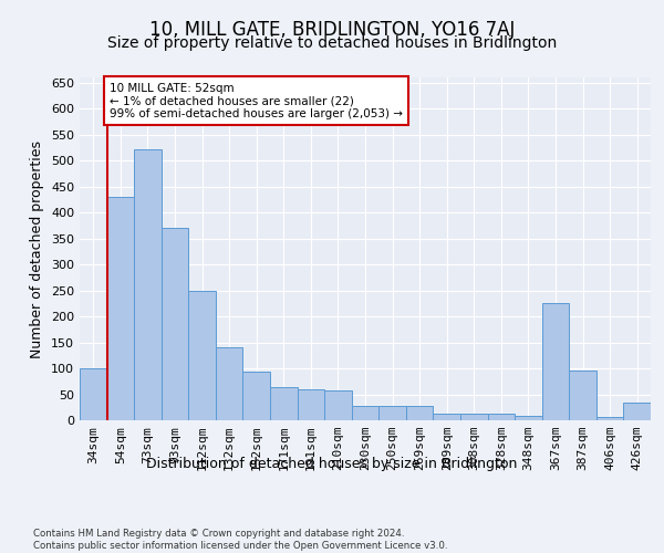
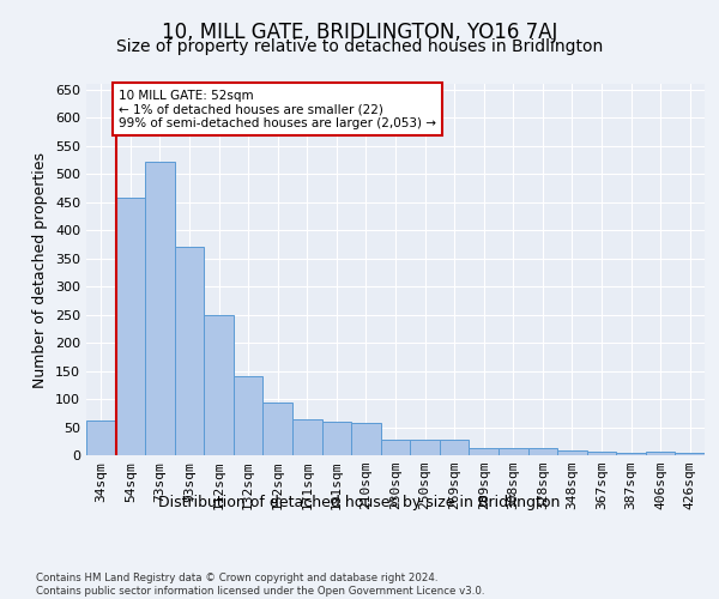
34sqm: 100 -> 62
54sqm: 430 -> 457
367sqm: 225 -> 7
387sqm: 95 -> 5
426sqm: 35 -> 5
